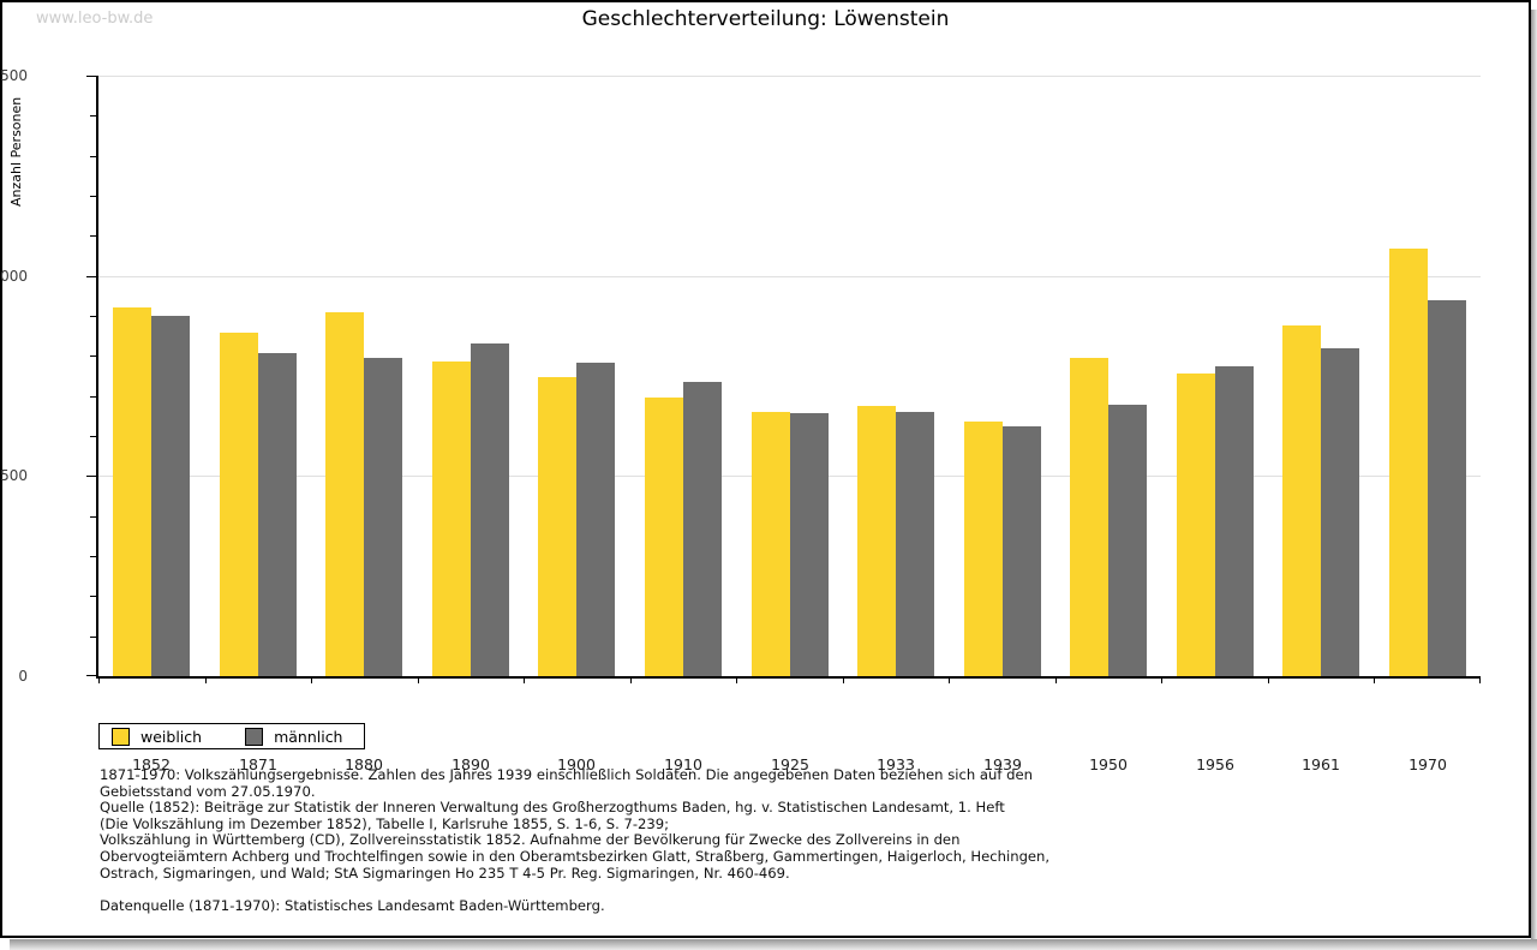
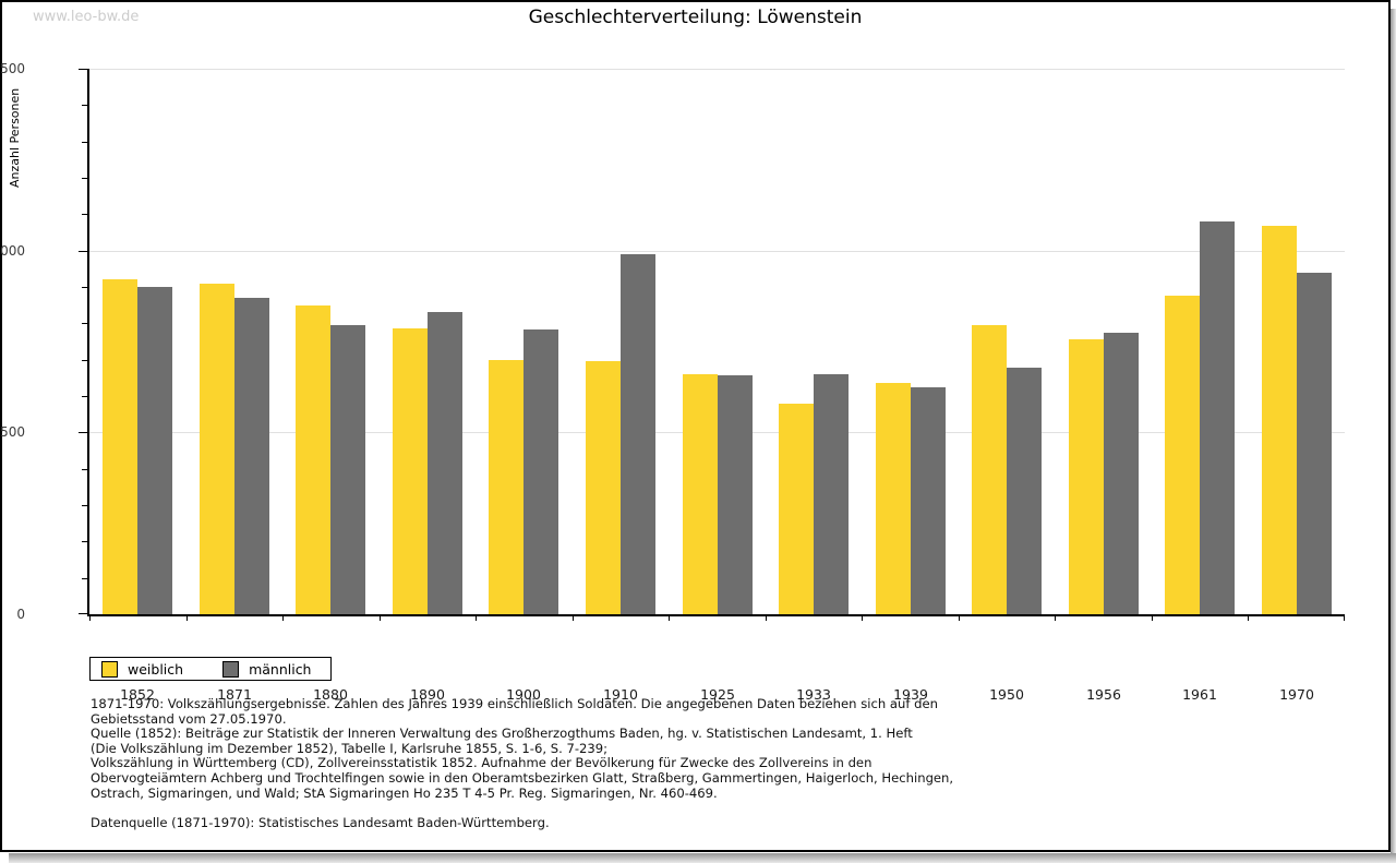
weiblich/1871: 860 -> 910
männlich/1871: 810 -> 870
weiblich/1880: 910 -> 850
weiblich/1900: 750 -> 700
männlich/1910: 740 -> 990
weiblich/1933: 680 -> 580
männlich/1961: 820 -> 1080
